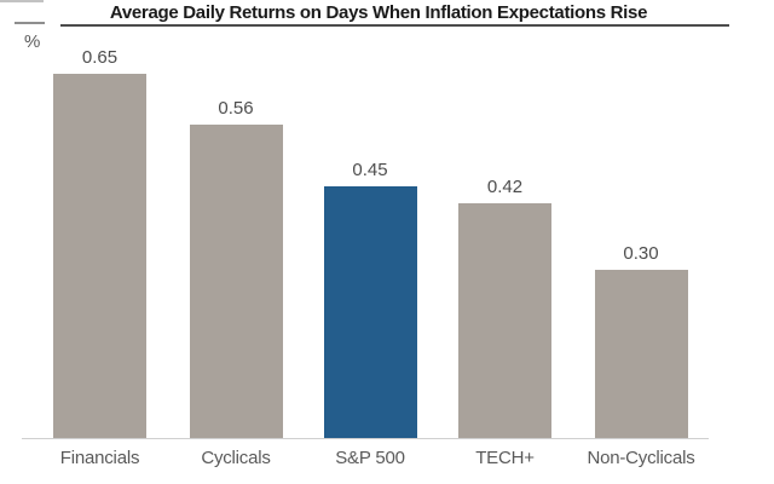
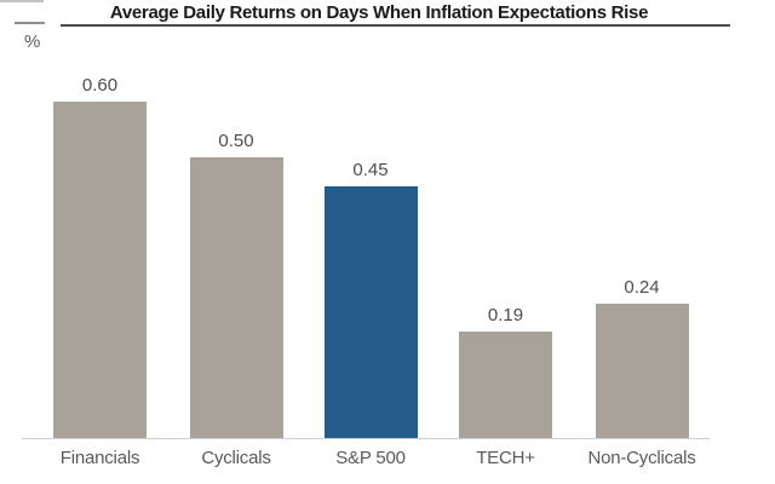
Financials: 0.65 -> 0.60
Cyclicals: 0.56 -> 0.50
TECH+: 0.42 -> 0.19
Non-Cyclicals: 0.30 -> 0.24
